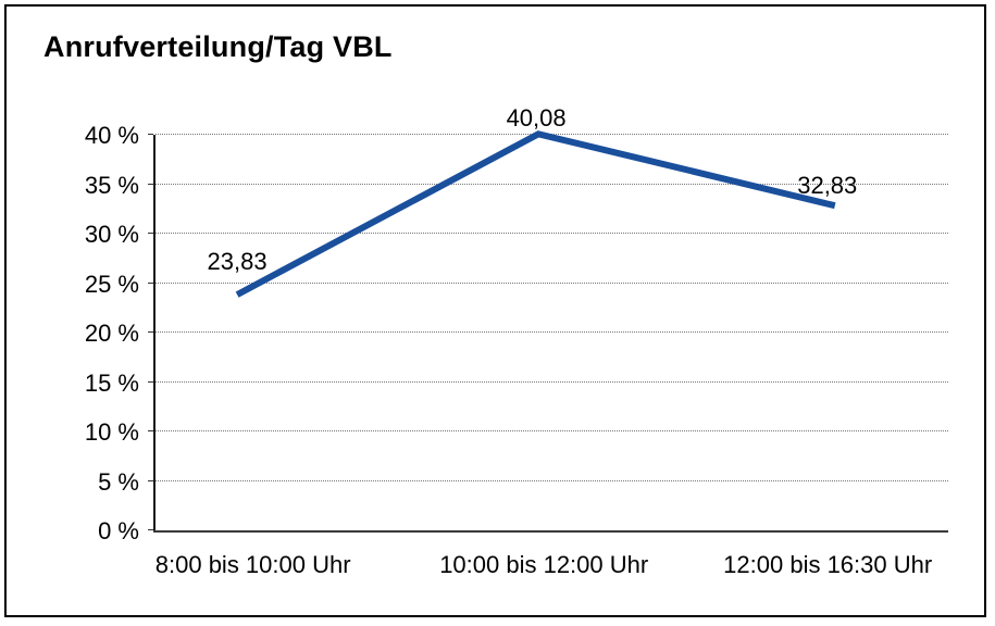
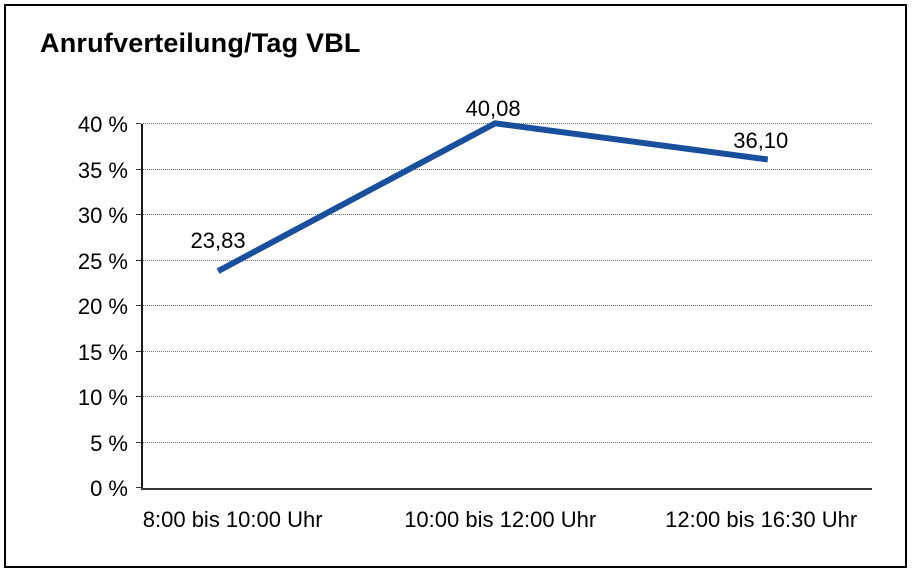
12:00 bis 16:30 Uhr: 32,83 -> 36,10
